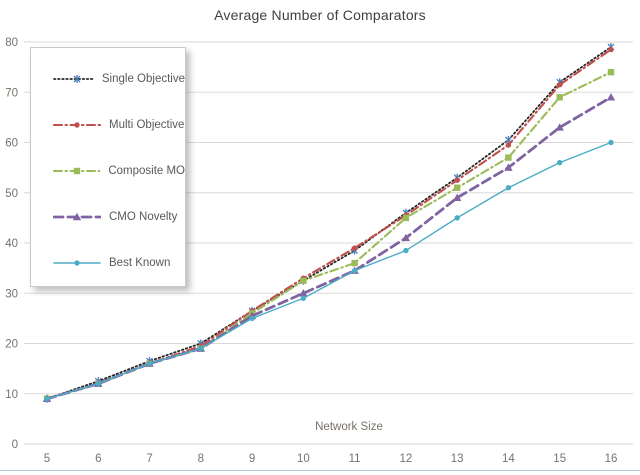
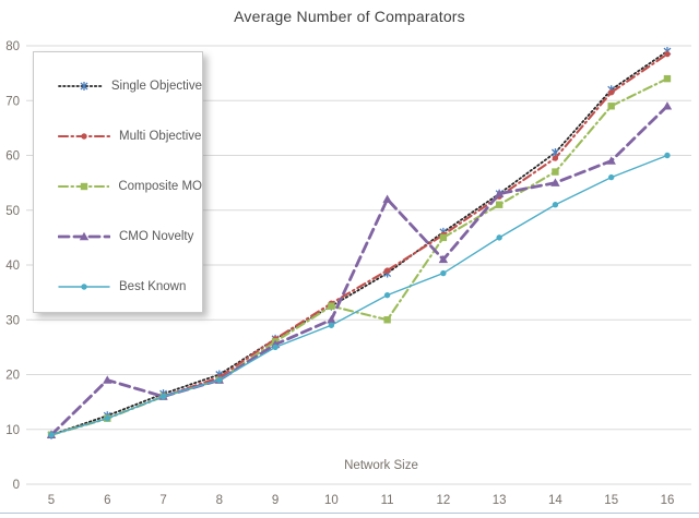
CMO Novelty/6: 12 -> 19
Composite MO/11: 36 -> 30
CMO Novelty/11: 34 -> 52
CMO Novelty/13: 49 -> 53
CMO Novelty/15: 63 -> 59
